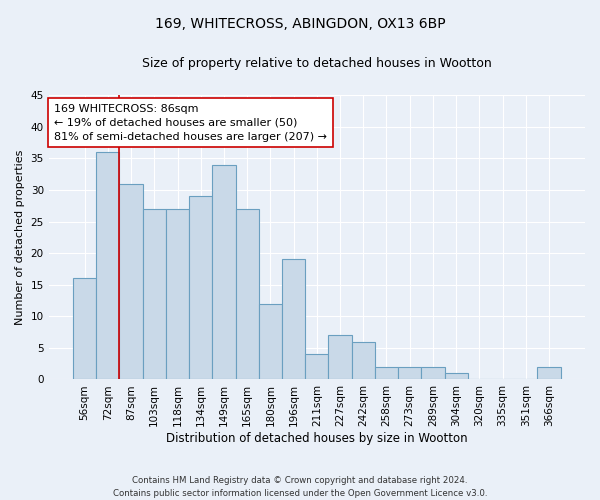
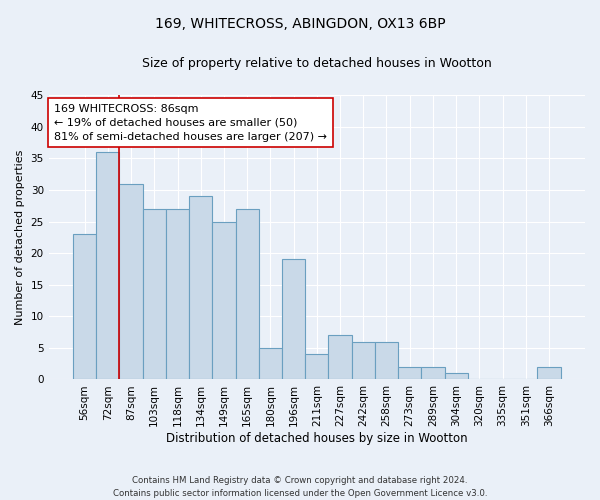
56sqm: 16 -> 23
149sqm: 34 -> 25
180sqm: 12 -> 5
258sqm: 2 -> 6
